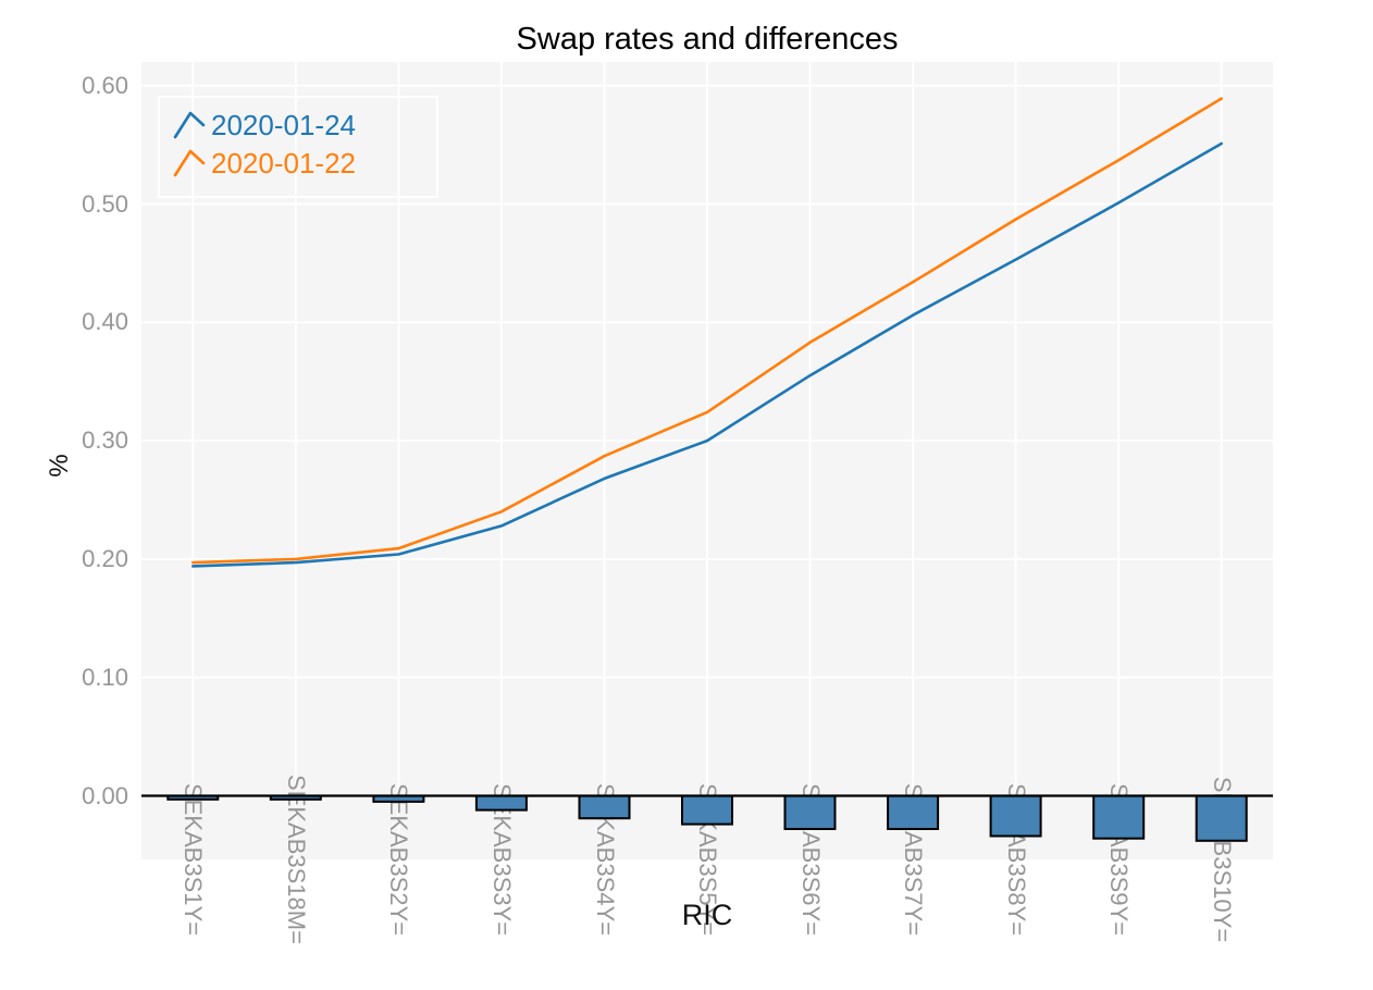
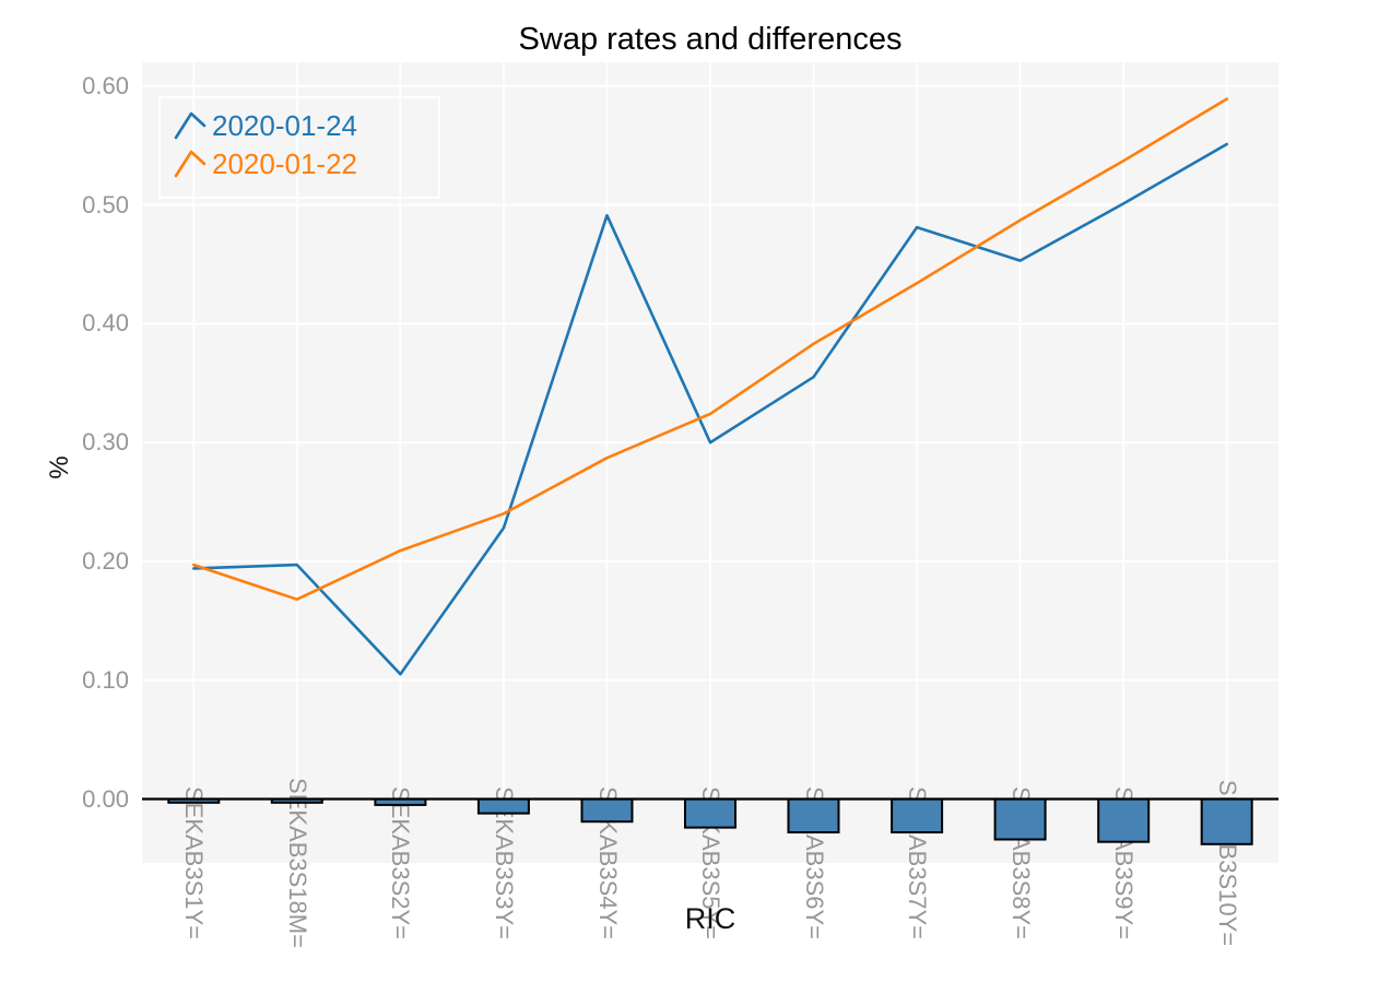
2020-01-22/SEKAB3S18M=: 0.200 -> 0.168
2020-01-24/SEKAB3S2Y=: 0.204 -> 0.105
2020-01-24/SEKAB3S4Y=: 0.268 -> 0.491
2020-01-24/SEKAB3S7Y=: 0.406 -> 0.481
